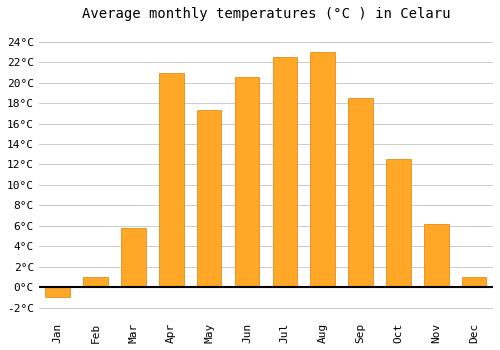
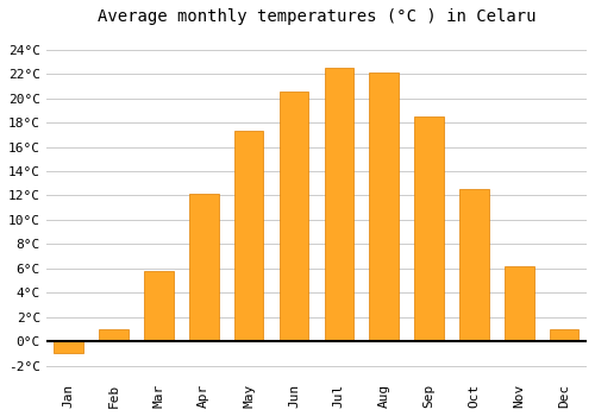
Apr: 20.9°C -> 12.1°C
Aug: 23.0°C -> 22.1°C
